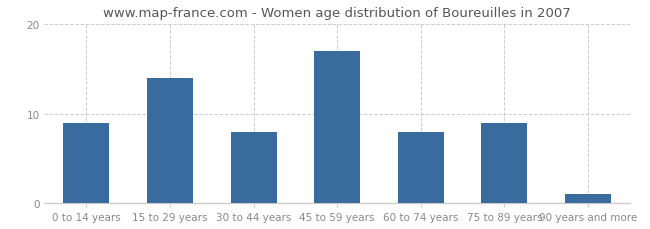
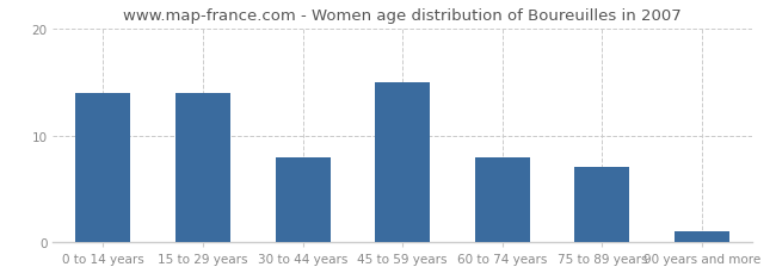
0 to 14 years: 9 -> 14
45 to 59 years: 17 -> 15
75 to 89 years: 9 -> 7
